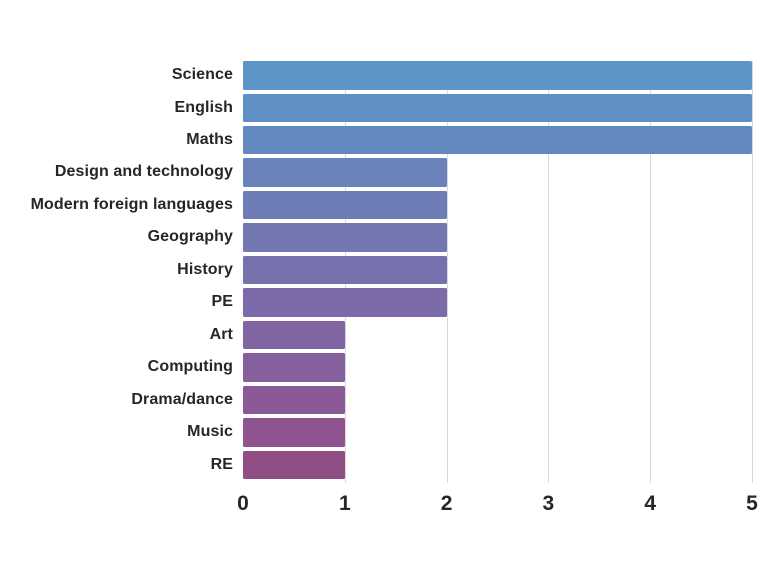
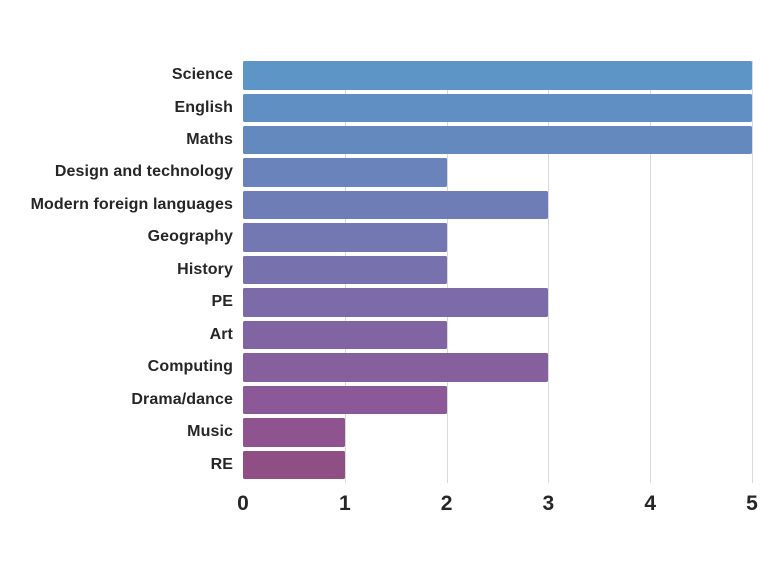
Modern foreign languages: 2 -> 3
PE: 2 -> 3
Art: 1 -> 2
Computing: 1 -> 3
Drama/dance: 1 -> 2
